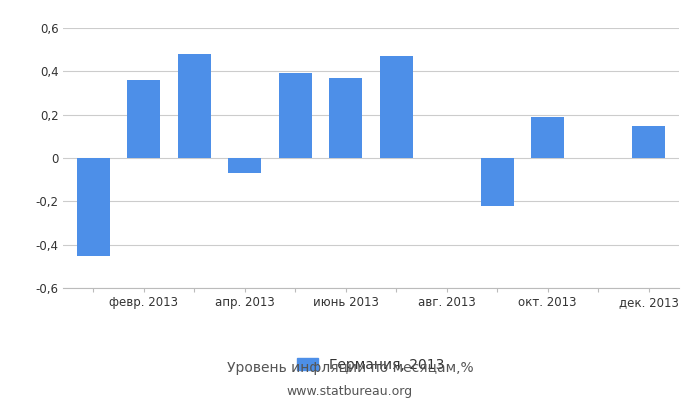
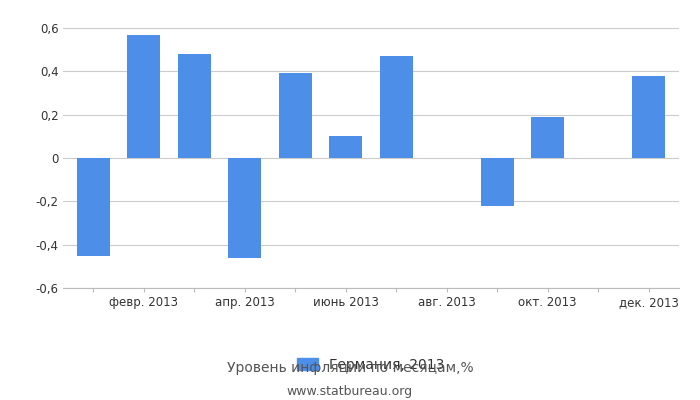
февр. 2013: 0,36 -> 0,57
апр. 2013: -0,07 -> -0,46
июнь 2013: 0,37 -> 0,10
дек. 2013: 0,15 -> 0,38
